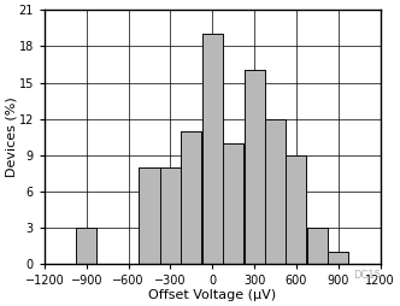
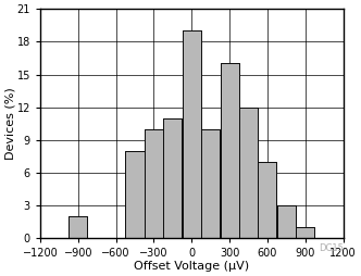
−900: 3 -> 2
−300: 8 -> 10
600: 9 -> 7
